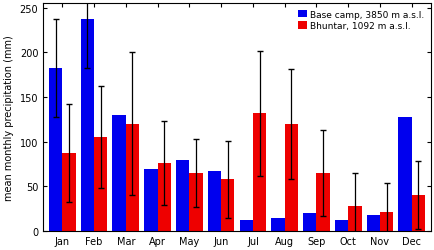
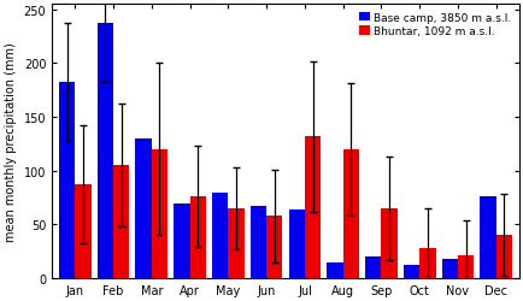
Base camp, 3850 m a.s.l./Jul: 12 -> 64
Base camp, 3850 m a.s.l./Dec: 128 -> 76
